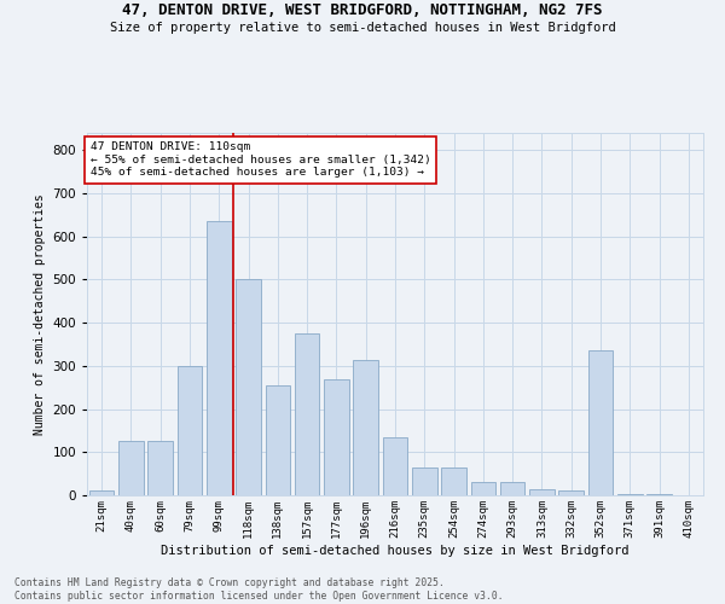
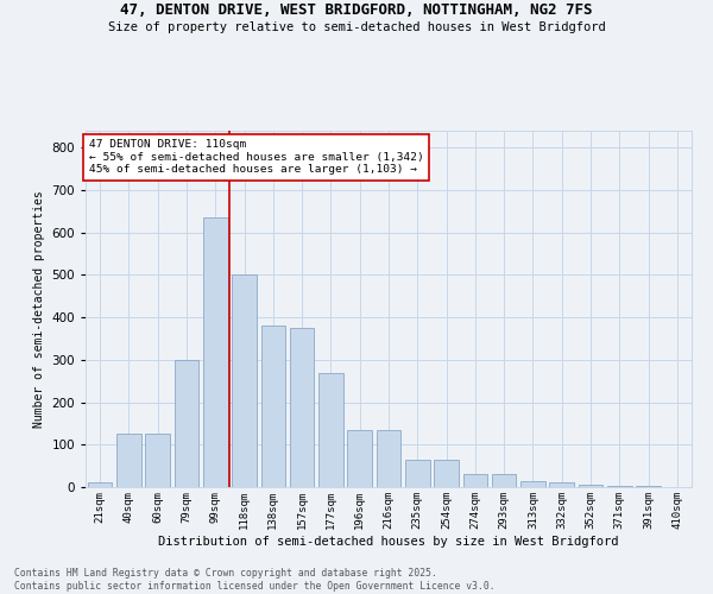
138sqm: 255 -> 380
196sqm: 315 -> 135
352sqm: 335 -> 5
